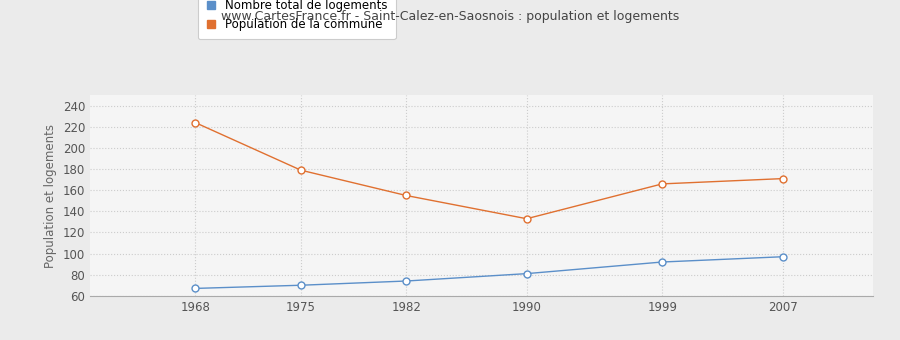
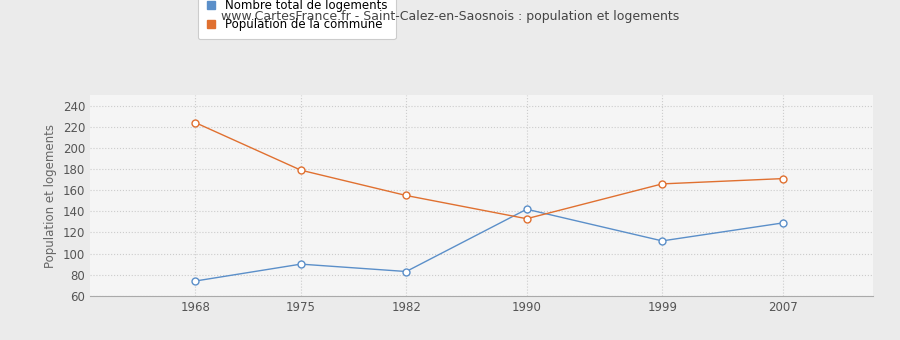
Nombre total de logements/1968: 67 -> 74
Nombre total de logements/1975: 70 -> 90
Nombre total de logements/1982: 74 -> 83
Nombre total de logements/1990: 81 -> 142
Nombre total de logements/1999: 92 -> 112
Nombre total de logements/2007: 97 -> 129
